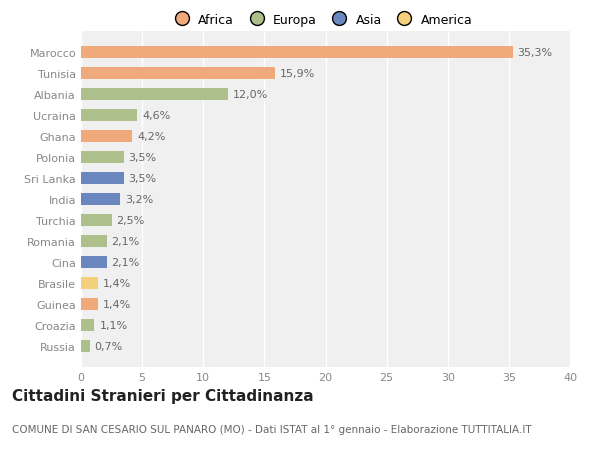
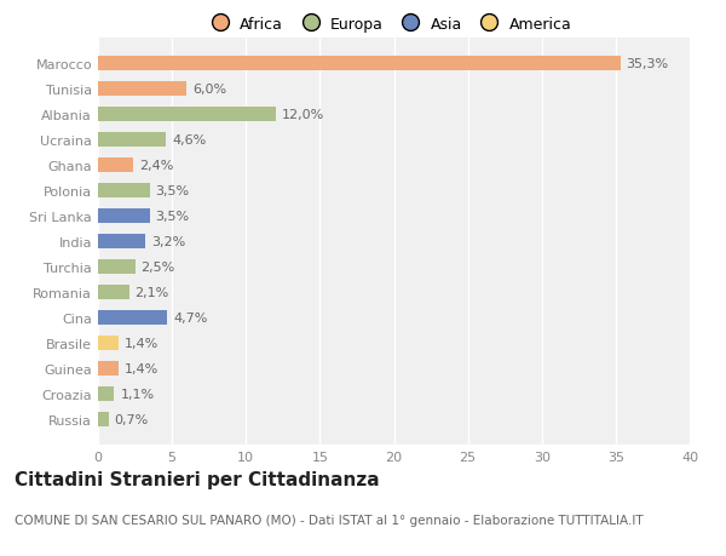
Tunisia: 15,9% -> 6,0%
Ghana: 4,2% -> 2,4%
Cina: 2,1% -> 4,7%
